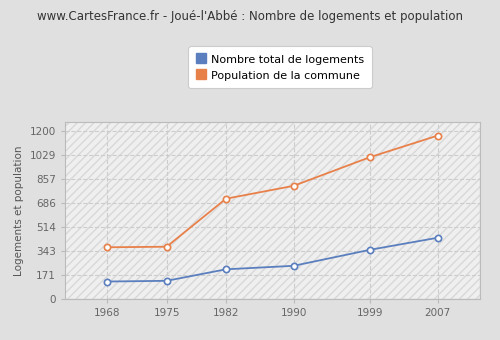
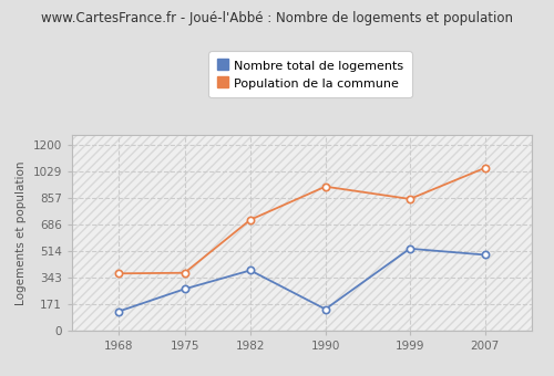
Nombre total de logements/1975: 130 -> 270
Nombre total de logements/1982: 210 -> 390
Nombre total de logements/1990: 240 -> 140
Population de la commune/1990: 810 -> 930
Nombre total de logements/1999: 350 -> 530
Population de la commune/1999: 1010 -> 850
Nombre total de logements/2007: 440 -> 490
Population de la commune/2007: 1170 -> 1050
